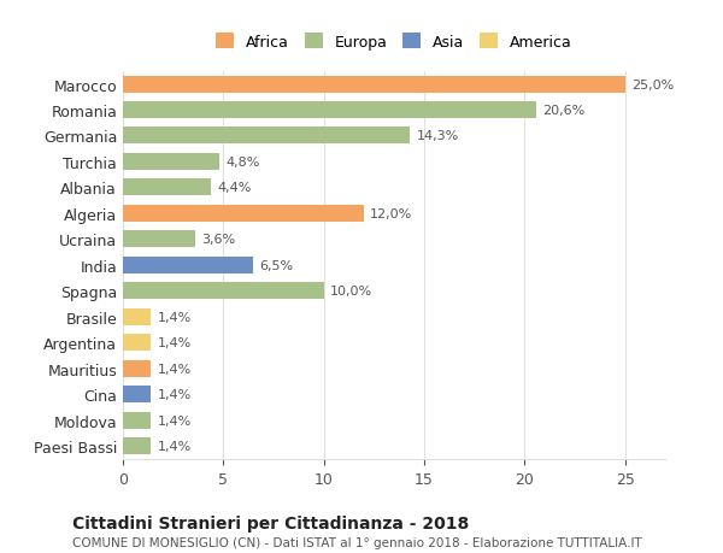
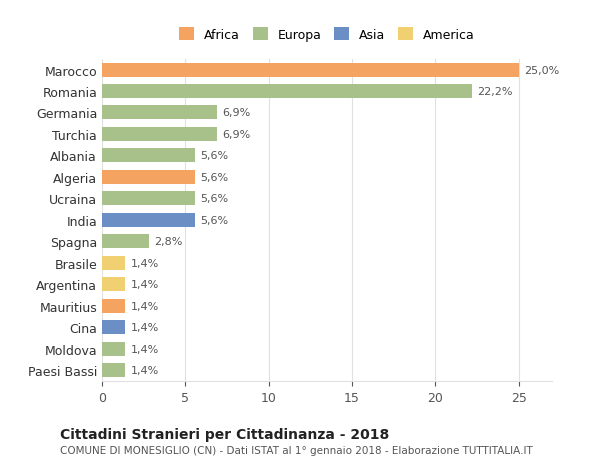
Romania: 20,6% -> 22,2%
Germania: 14,3% -> 6,9%
Turchia: 4,8% -> 6,9%
Albania: 4,4% -> 5,6%
Algeria: 12,0% -> 5,6%
Ucraina: 3,6% -> 5,6%
India: 6,5% -> 5,6%
Spagna: 10,0% -> 2,8%
